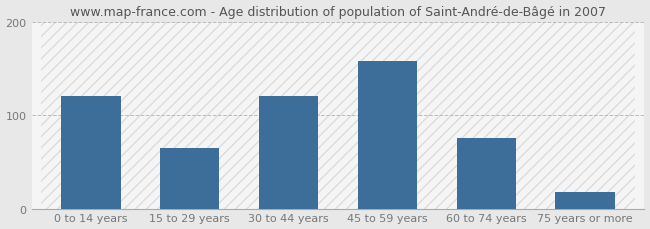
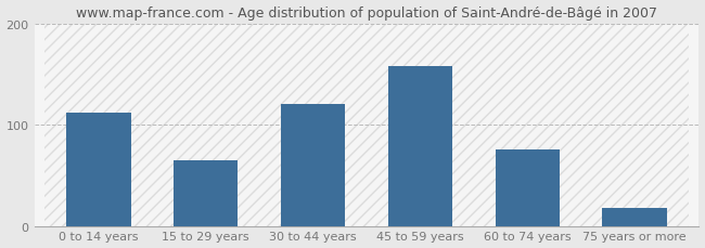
0 to 14 years: 120 -> 112
